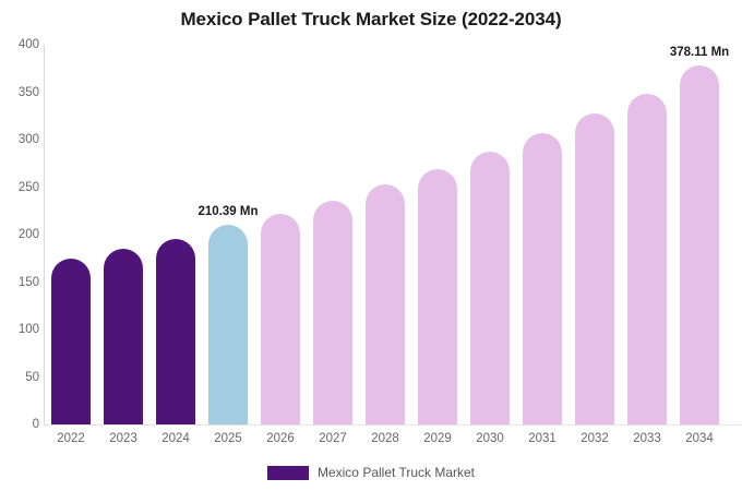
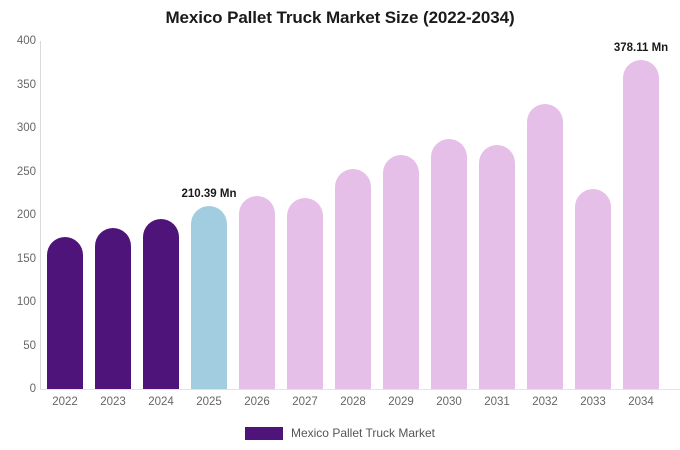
2027: 240 -> 220
2031: 310 -> 280
2033: 350 -> 230
